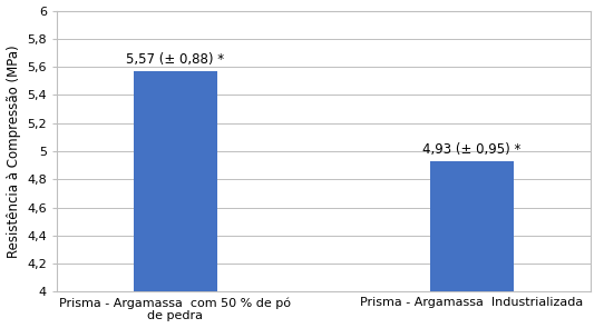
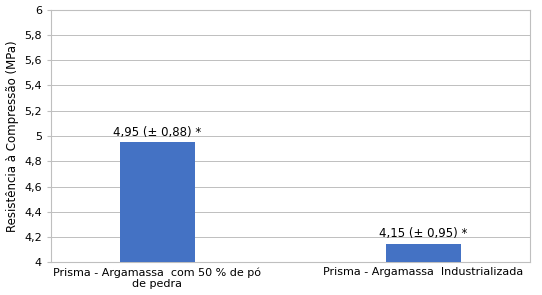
Prisma - Argamassa com 50 % de pó de pedra: 5,57 -> 4,95
Prisma - Argamassa Industrializada: 4,93 -> 4,15
